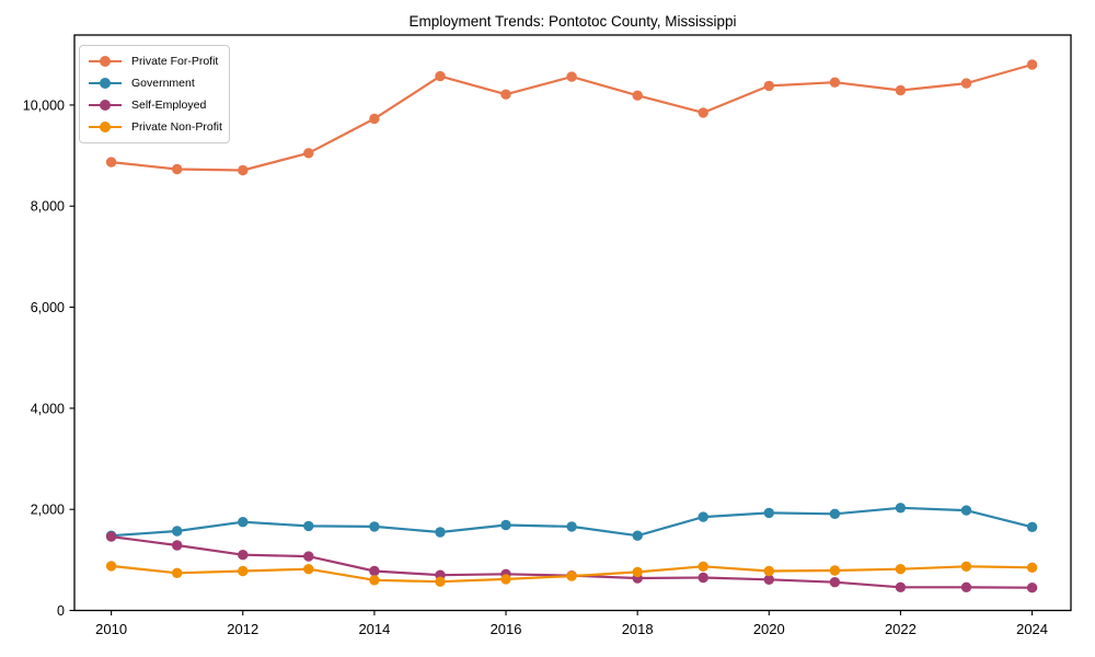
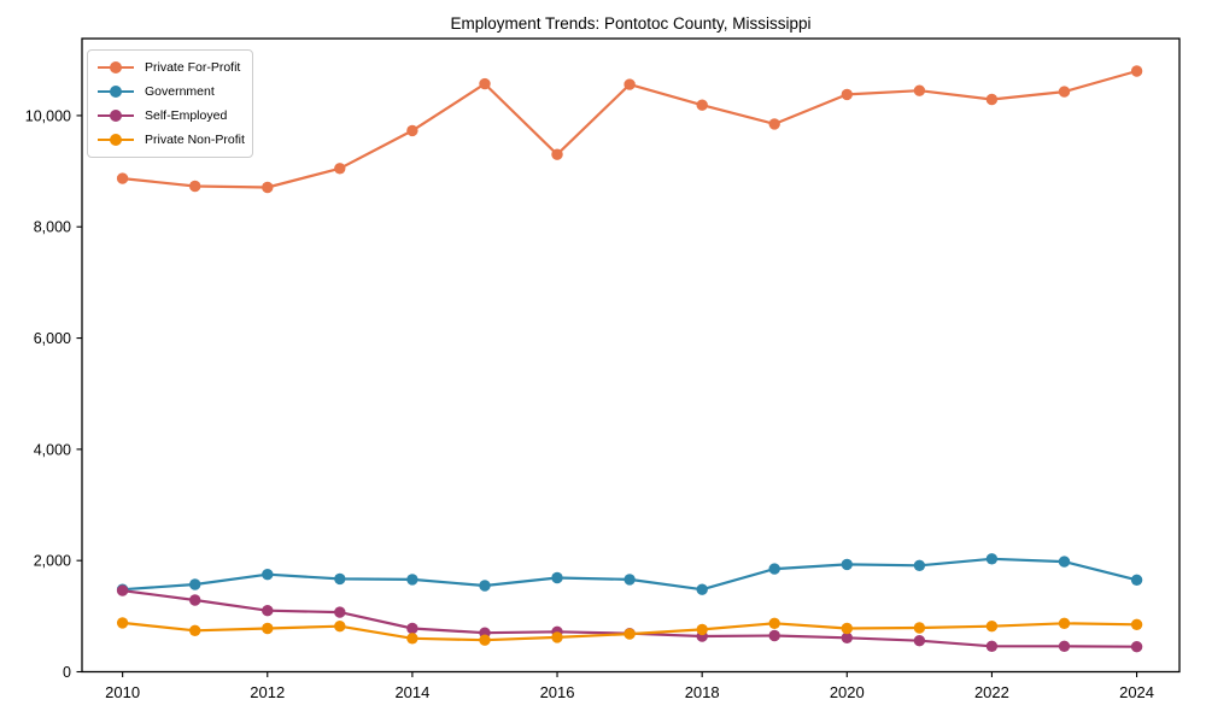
Private For-Profit/2016: 10200 -> 9300
